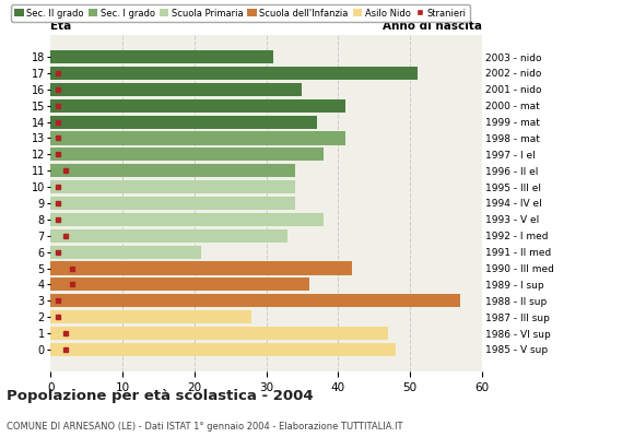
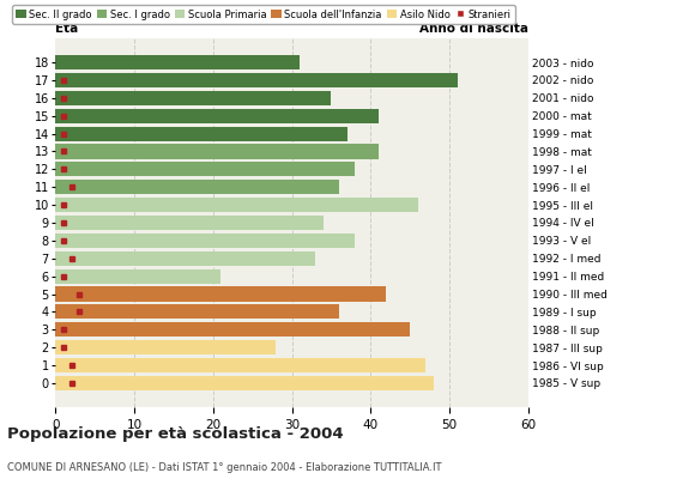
11: 34 -> 36
10: 34 -> 46
3: 57 -> 45
